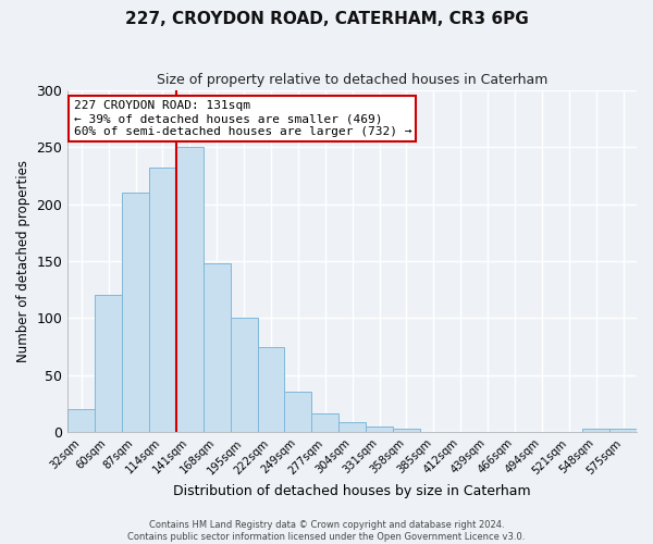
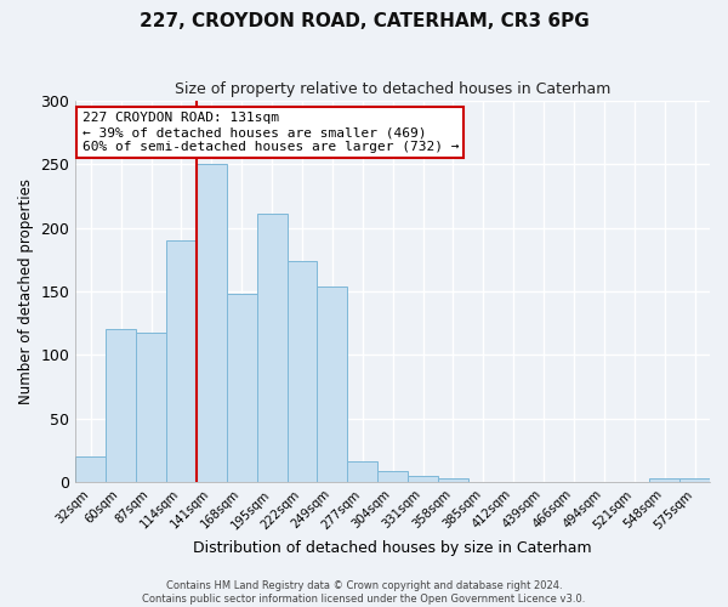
87sqm: 210 -> 118
114sqm: 232 -> 190
195sqm: 100 -> 211
222sqm: 75 -> 174
249sqm: 35 -> 154
